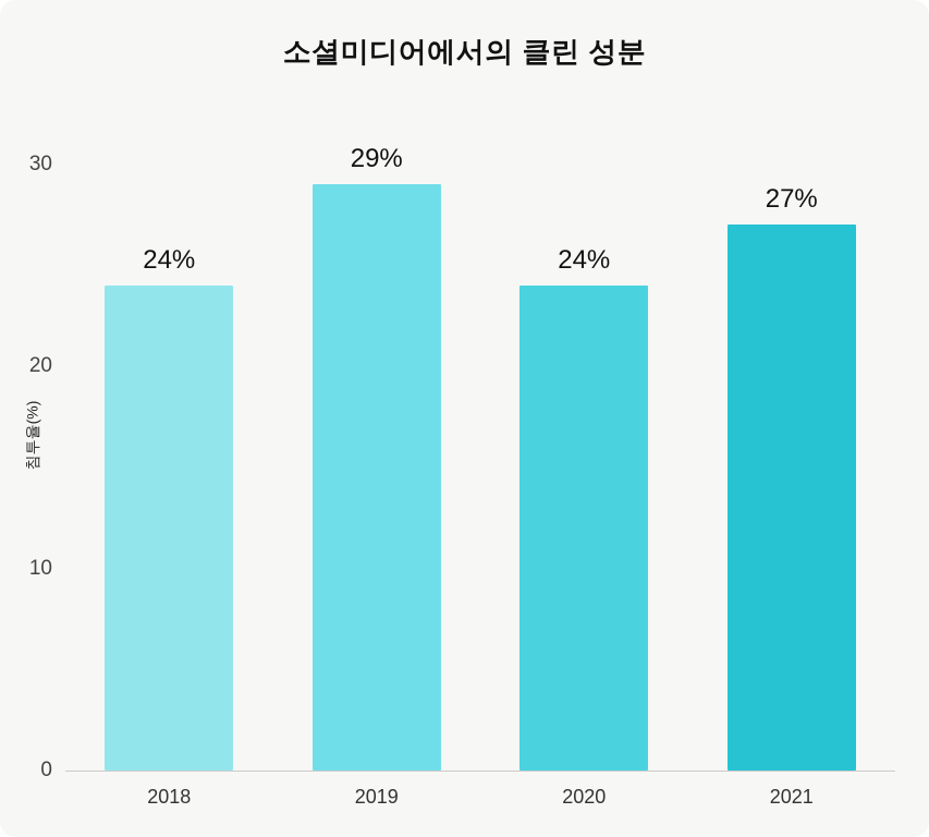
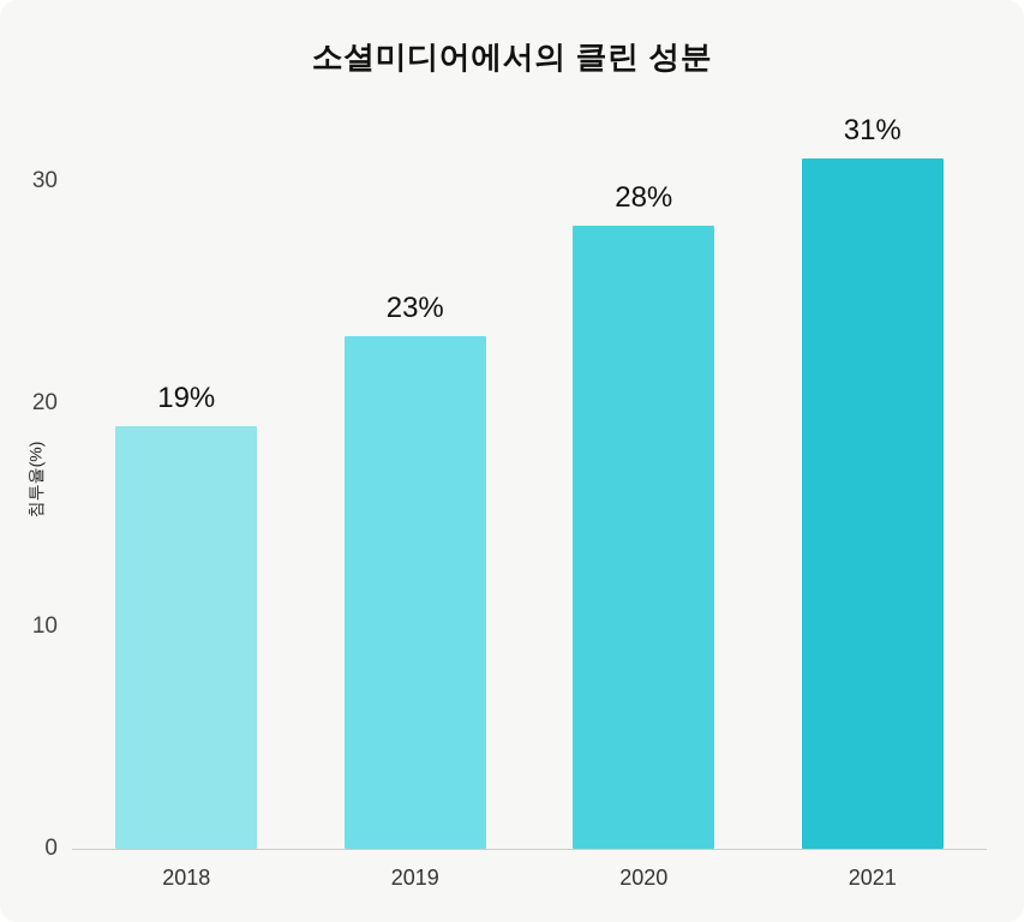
2018: 24% -> 19%
2019: 29% -> 23%
2020: 24% -> 28%
2021: 27% -> 31%
